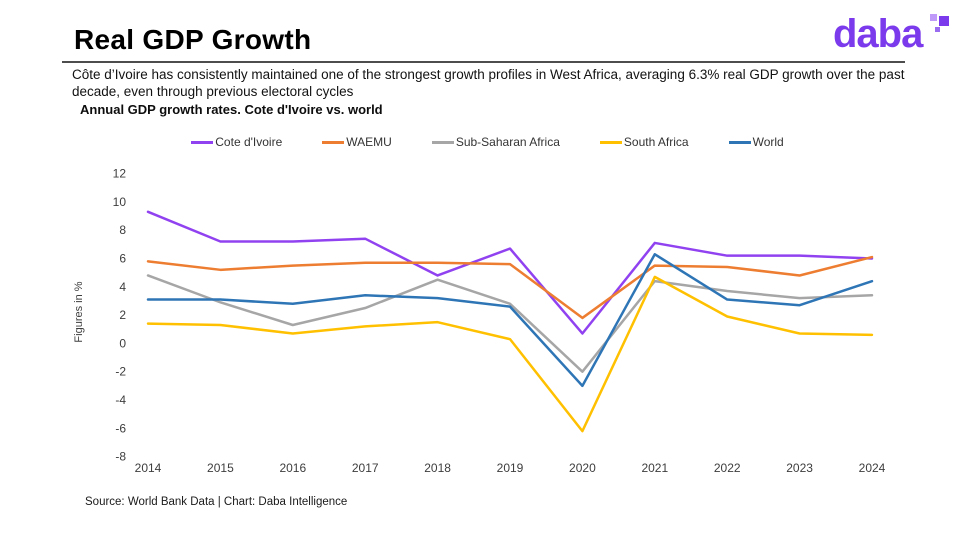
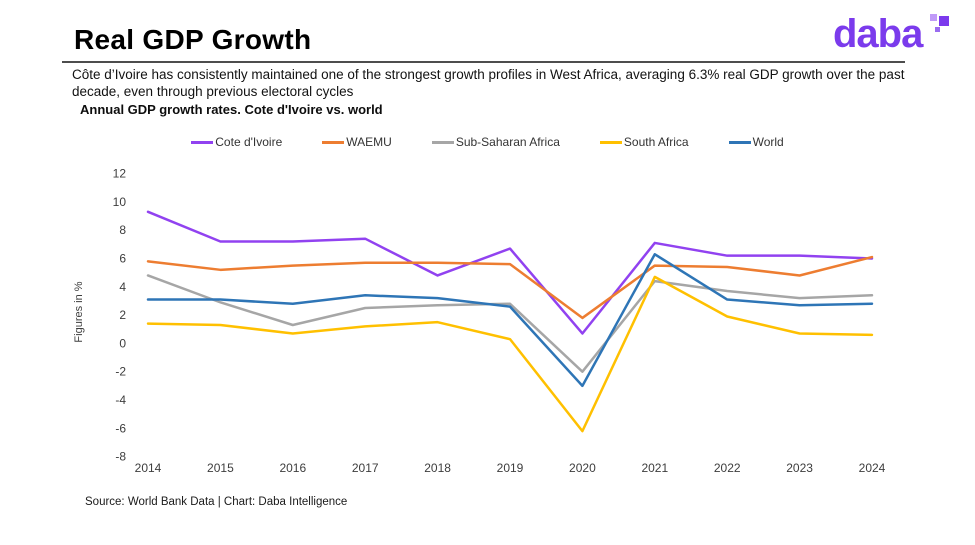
Sub-Saharan Africa/2018: 4.5 -> 2.7
World/2024: 4.4 -> 2.8
